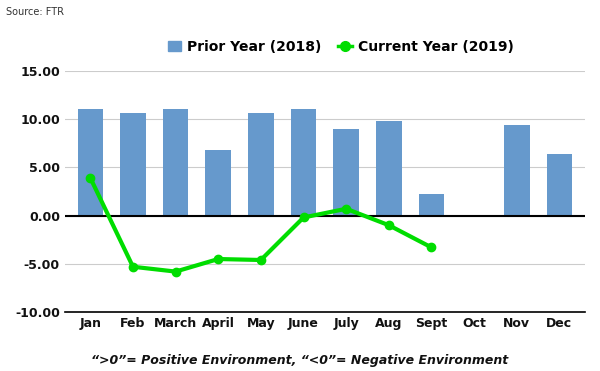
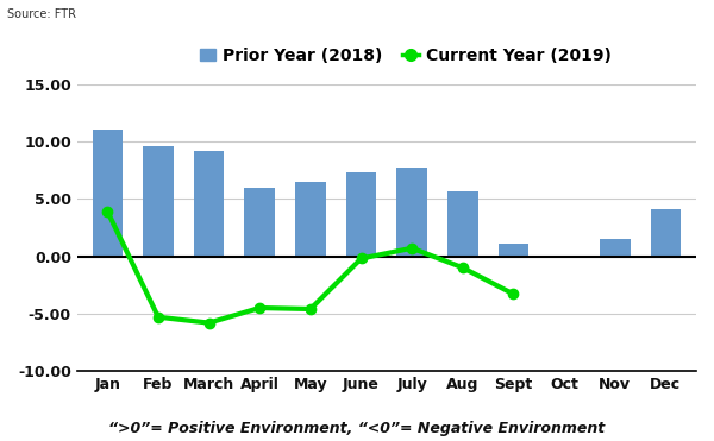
Prior Year (2018)/Feb: 10.6 -> 9.6
Prior Year (2018)/March: 11.0 -> 9.2
Prior Year (2018)/April: 6.8 -> 6.0
Prior Year (2018)/May: 10.6 -> 6.5
Prior Year (2018)/June: 11.0 -> 7.3
Prior Year (2018)/July: 9.0 -> 7.7
Prior Year (2018)/Aug: 9.8 -> 5.6
Prior Year (2018)/Sept: 2.2 -> 1.1
Prior Year (2018)/Nov: 9.4 -> 1.5
Prior Year (2018)/Dec: 6.4 -> 4.1
